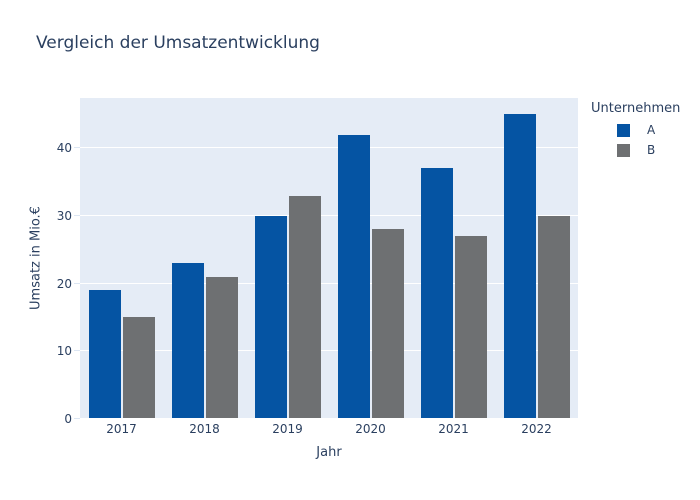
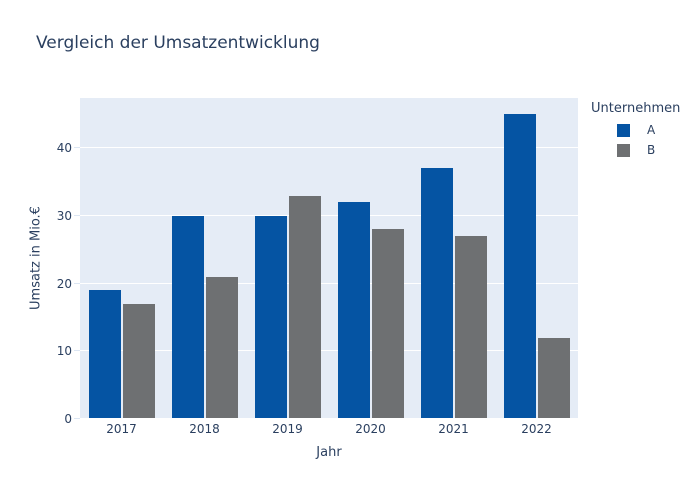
B/2017: 15 -> 17
A/2018: 23 -> 30
A/2020: 42 -> 32
B/2022: 30 -> 12
